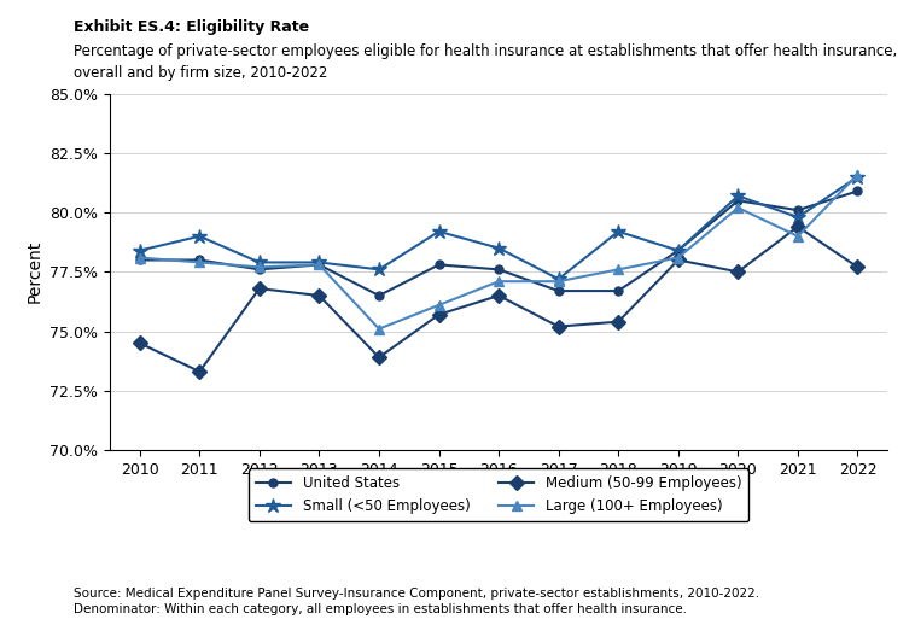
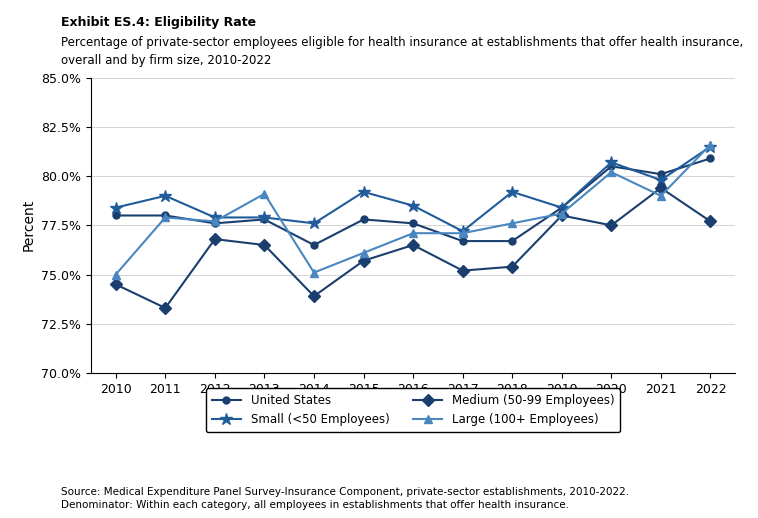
Large (100+ Employees)/2010: 78.1% -> 75.0%
Large (100+ Employees)/2013: 77.8% -> 79.1%
